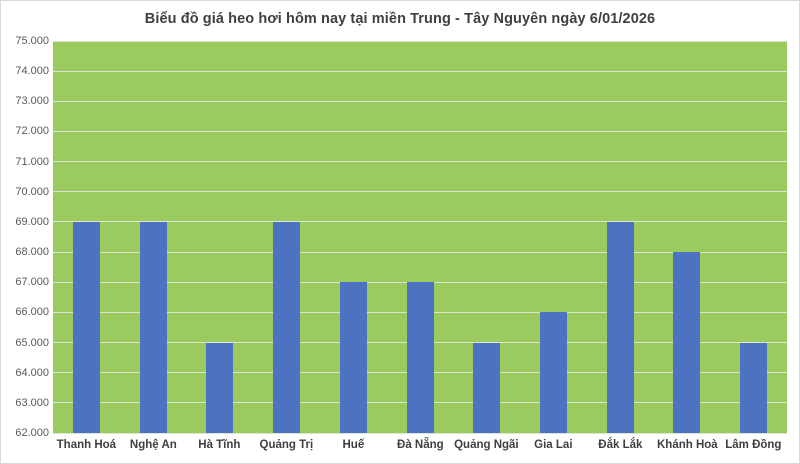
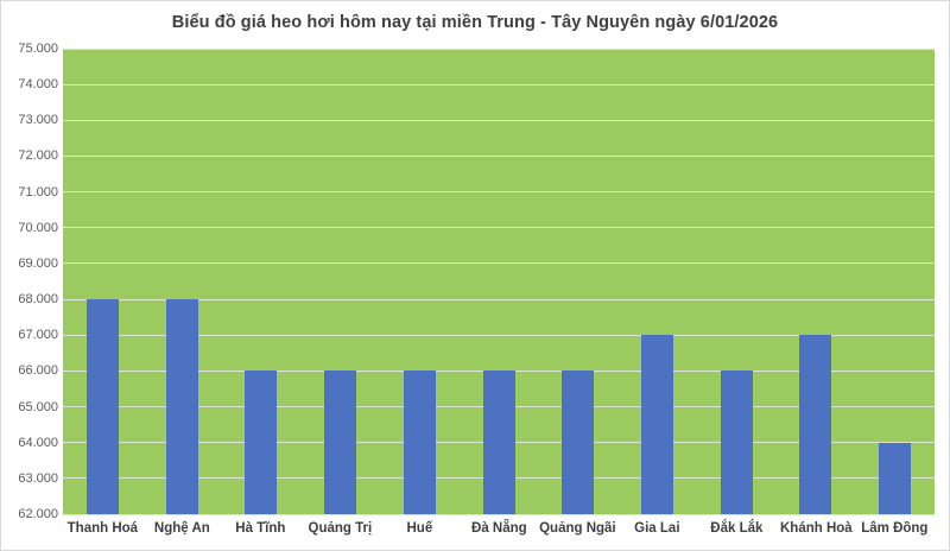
Thanh Hoá: 69000 -> 68000
Nghệ An: 69000 -> 68000
Hà Tĩnh: 65000 -> 66000
Quảng Trị: 69000 -> 66000
Huế: 67000 -> 66000
Đà Nẵng: 67000 -> 66000
Quảng Ngãi: 65000 -> 66000
Gia Lai: 66000 -> 67000
Đắk Lắk: 69000 -> 66000
Khánh Hoà: 68000 -> 67000
Lâm Đồng: 65000 -> 64000
